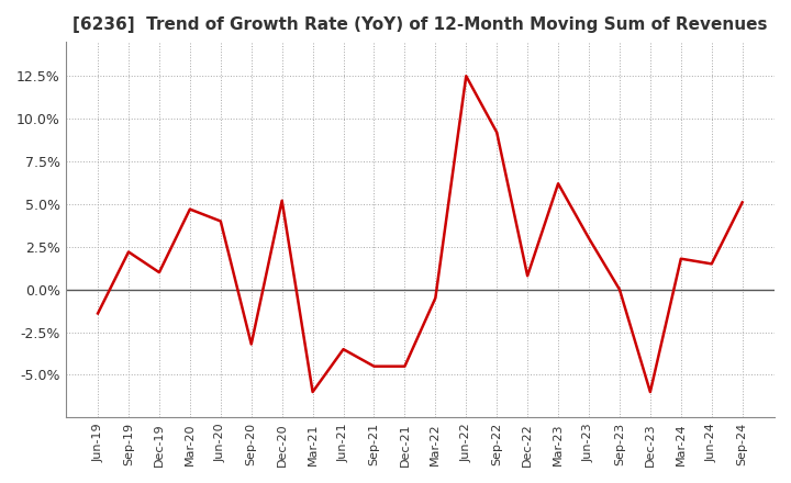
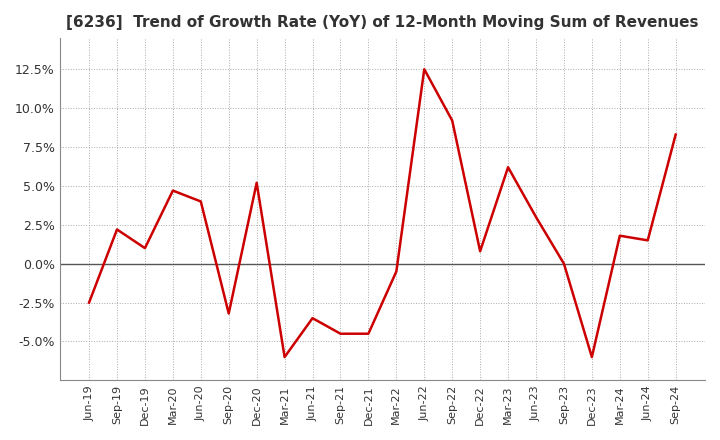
Jun-19: -1.4% -> -2.5%
Sep-24: 5.1% -> 8.3%
